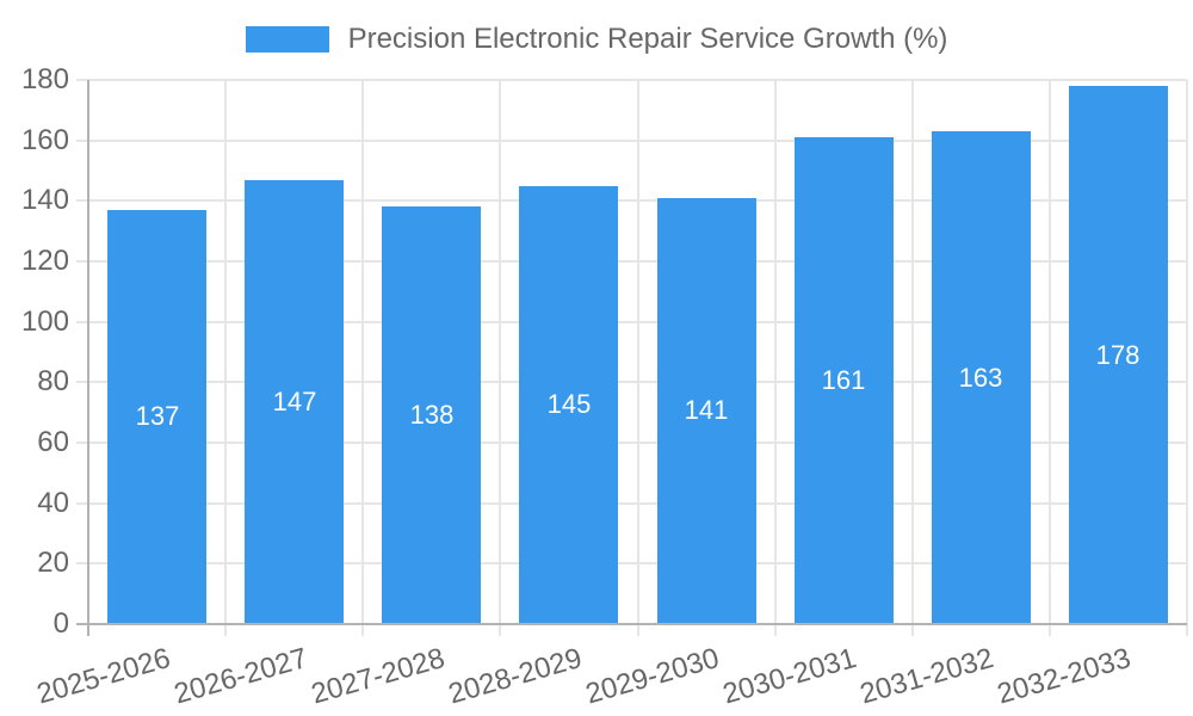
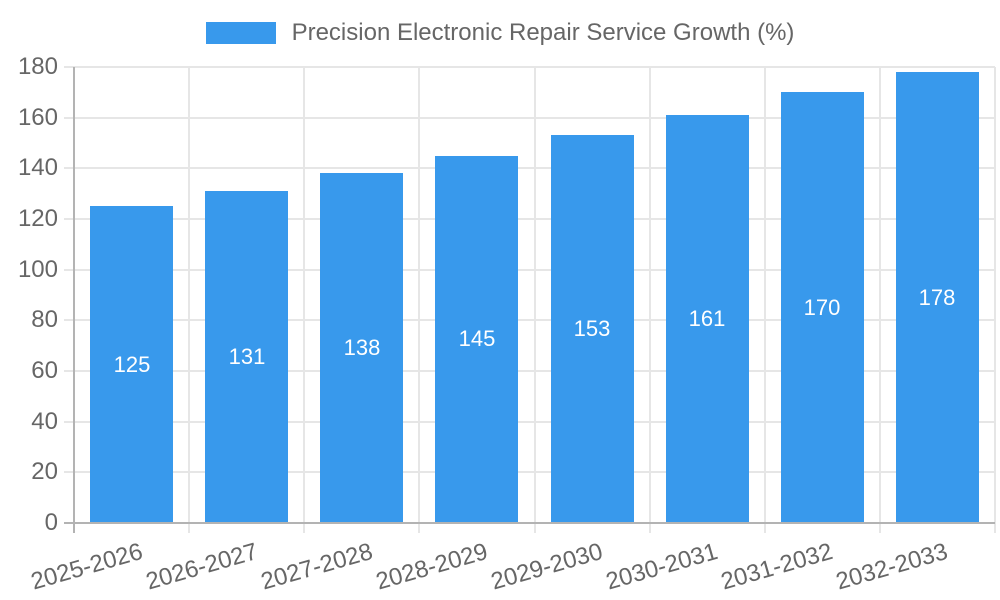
2025-2026: 137 -> 125
2026-2027: 147 -> 131
2029-2030: 141 -> 153
2031-2032: 163 -> 170
